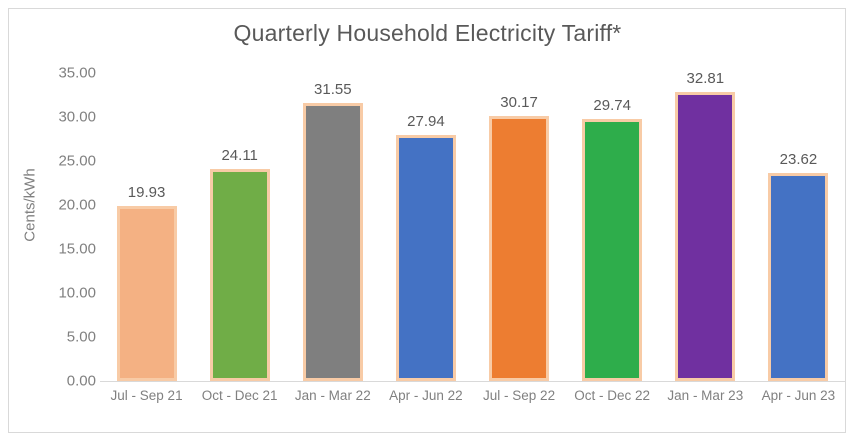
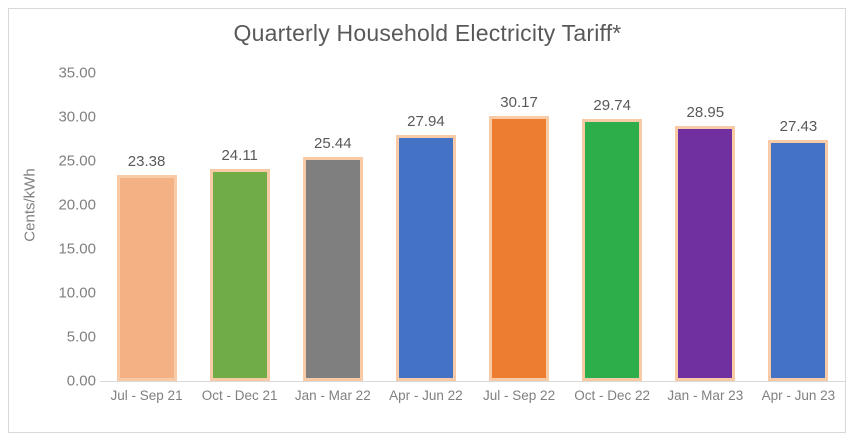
Jul - Sep 21: 19.93 -> 23.38
Jan - Mar 22: 31.55 -> 25.44
Jan - Mar 23: 32.81 -> 28.95
Apr - Jun 23: 23.62 -> 27.43
